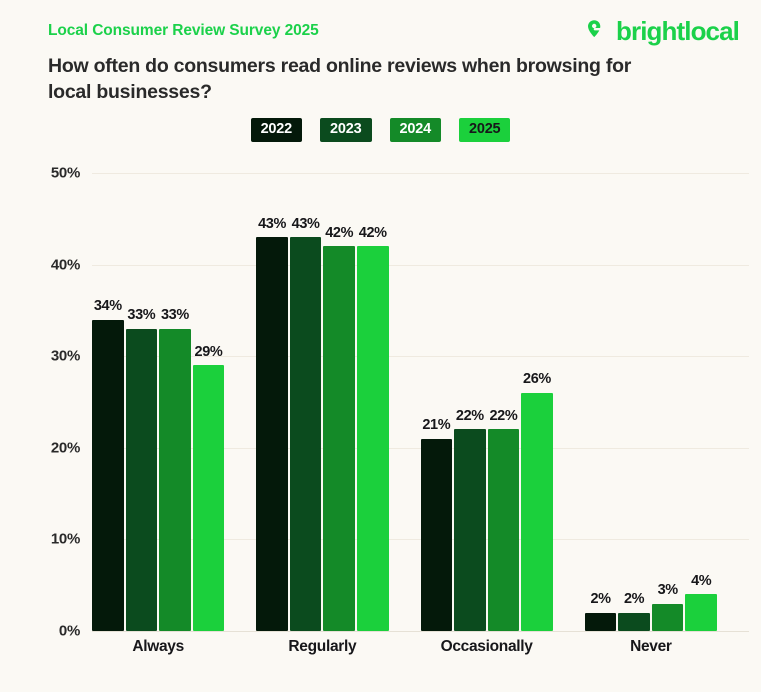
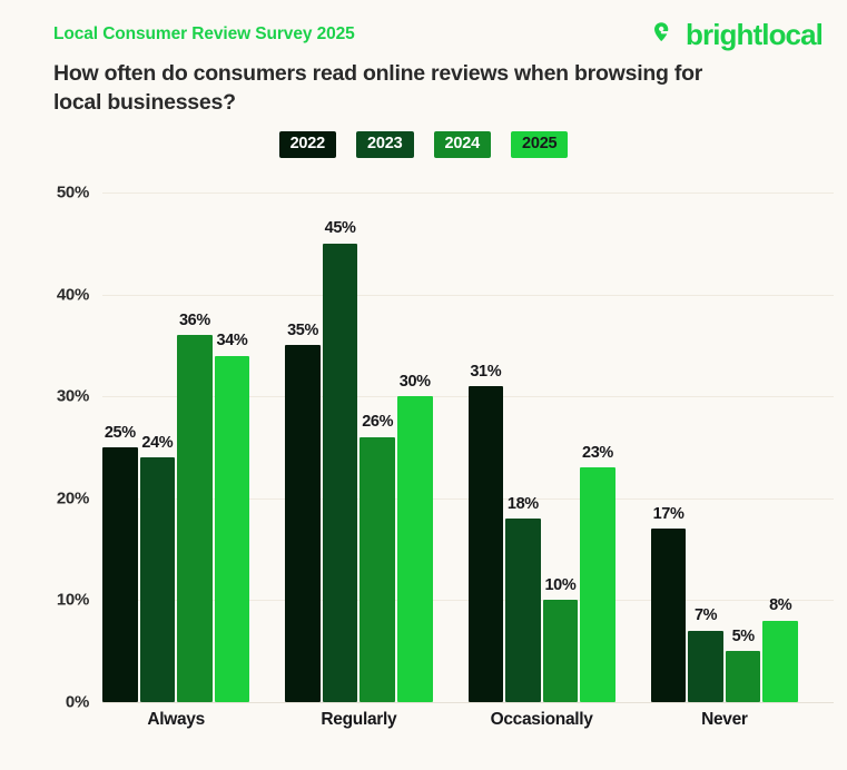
2022/Always: 34% -> 25%
2023/Always: 33% -> 24%
2024/Always: 33% -> 36%
2025/Always: 29% -> 34%
2022/Regularly: 43% -> 35%
2023/Regularly: 43% -> 45%
2024/Regularly: 42% -> 26%
2025/Regularly: 42% -> 30%
2022/Occasionally: 21% -> 31%
2023/Occasionally: 22% -> 18%
2024/Occasionally: 22% -> 10%
2025/Occasionally: 26% -> 23%
2022/Never: 2% -> 17%
2023/Never: 2% -> 7%
2024/Never: 3% -> 5%
2025/Never: 4% -> 8%
